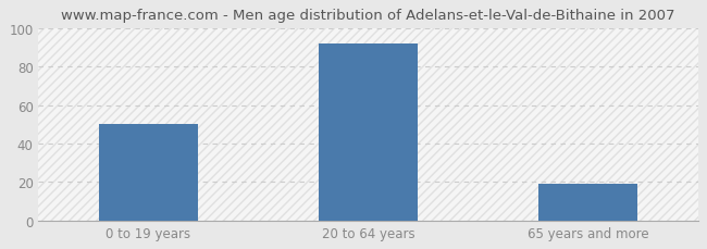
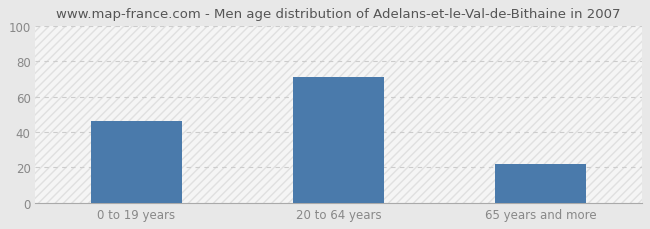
0 to 19 years: 50 -> 46
20 to 64 years: 92 -> 71
65 years and more: 19 -> 22
